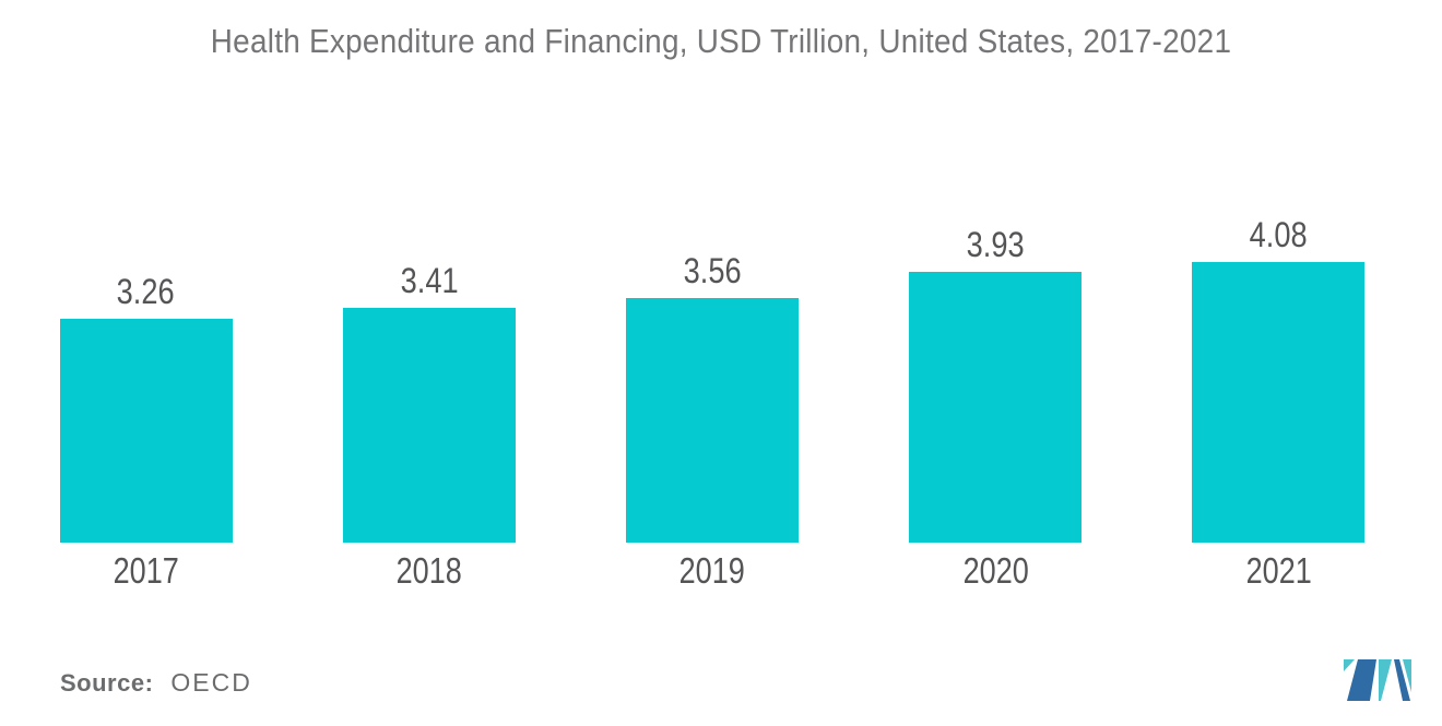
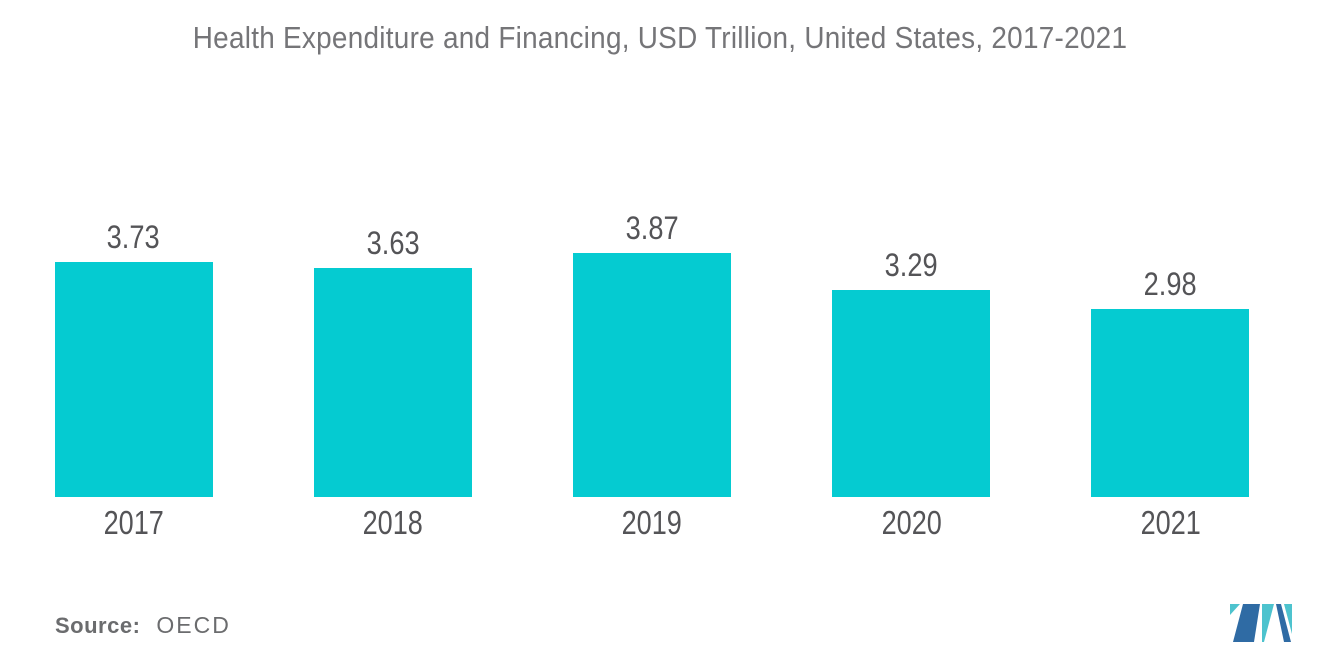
2017: 3.26 -> 3.73
2018: 3.41 -> 3.63
2019: 3.56 -> 3.87
2020: 3.93 -> 3.29
2021: 4.08 -> 2.98
